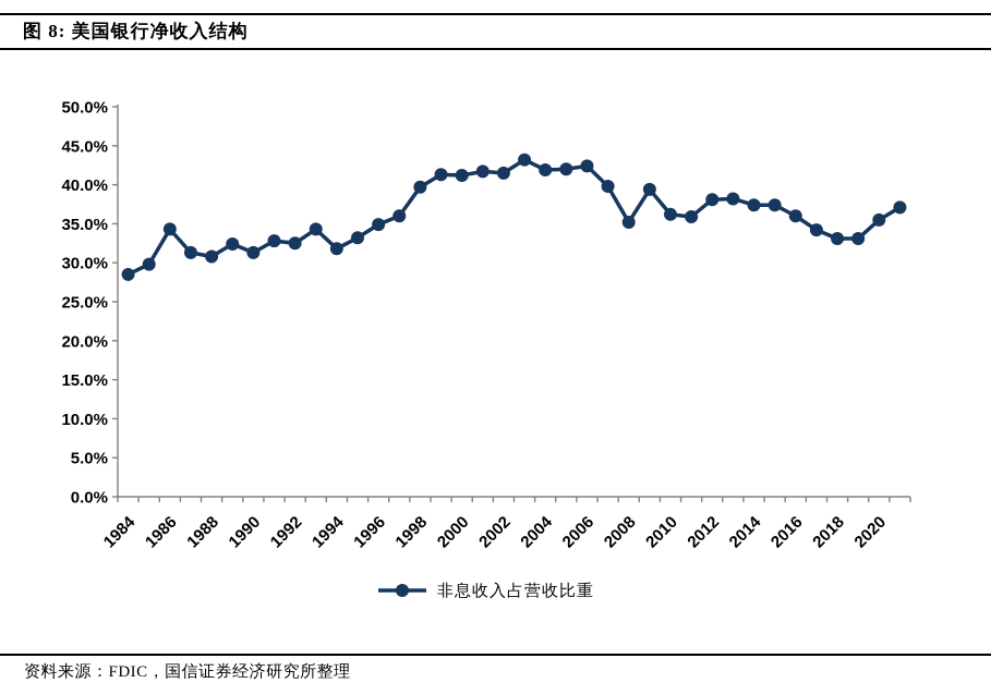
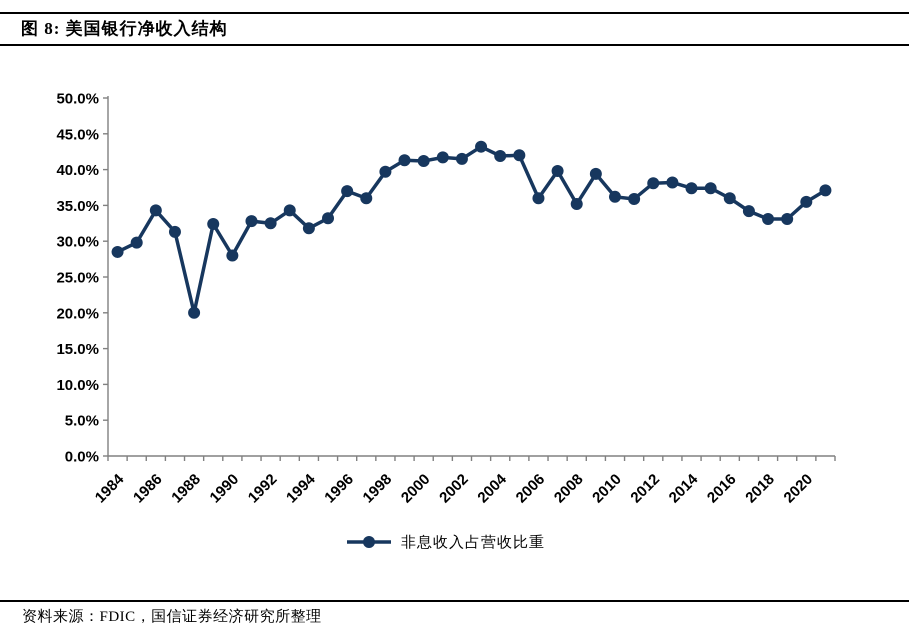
1988: 31% -> 20%
1990: 31% -> 28%
1996: 35% -> 37%
2006: 42% -> 36%
